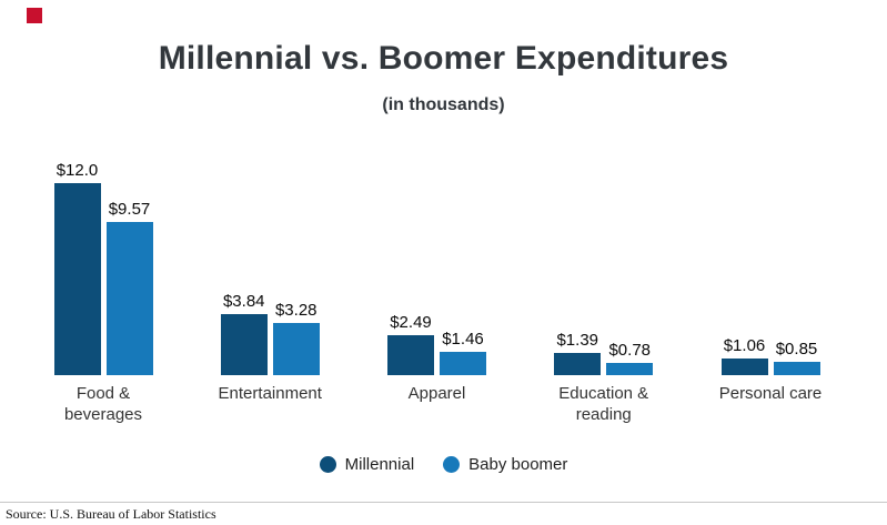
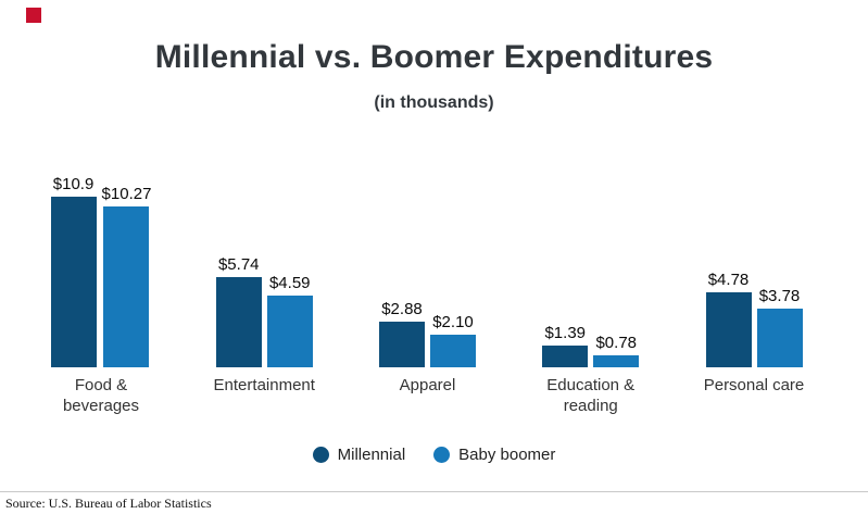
Millennial/Food & beverages: $12.0 -> $10.9
Baby boomer/Food & beverages: $9.57 -> $10.27
Millennial/Entertainment: $3.84 -> $5.74
Baby boomer/Entertainment: $3.28 -> $4.59
Millennial/Apparel: $2.49 -> $2.88
Baby boomer/Apparel: $1.46 -> $2.10
Millennial/Personal care: $1.06 -> $4.78
Baby boomer/Personal care: $0.85 -> $3.78
